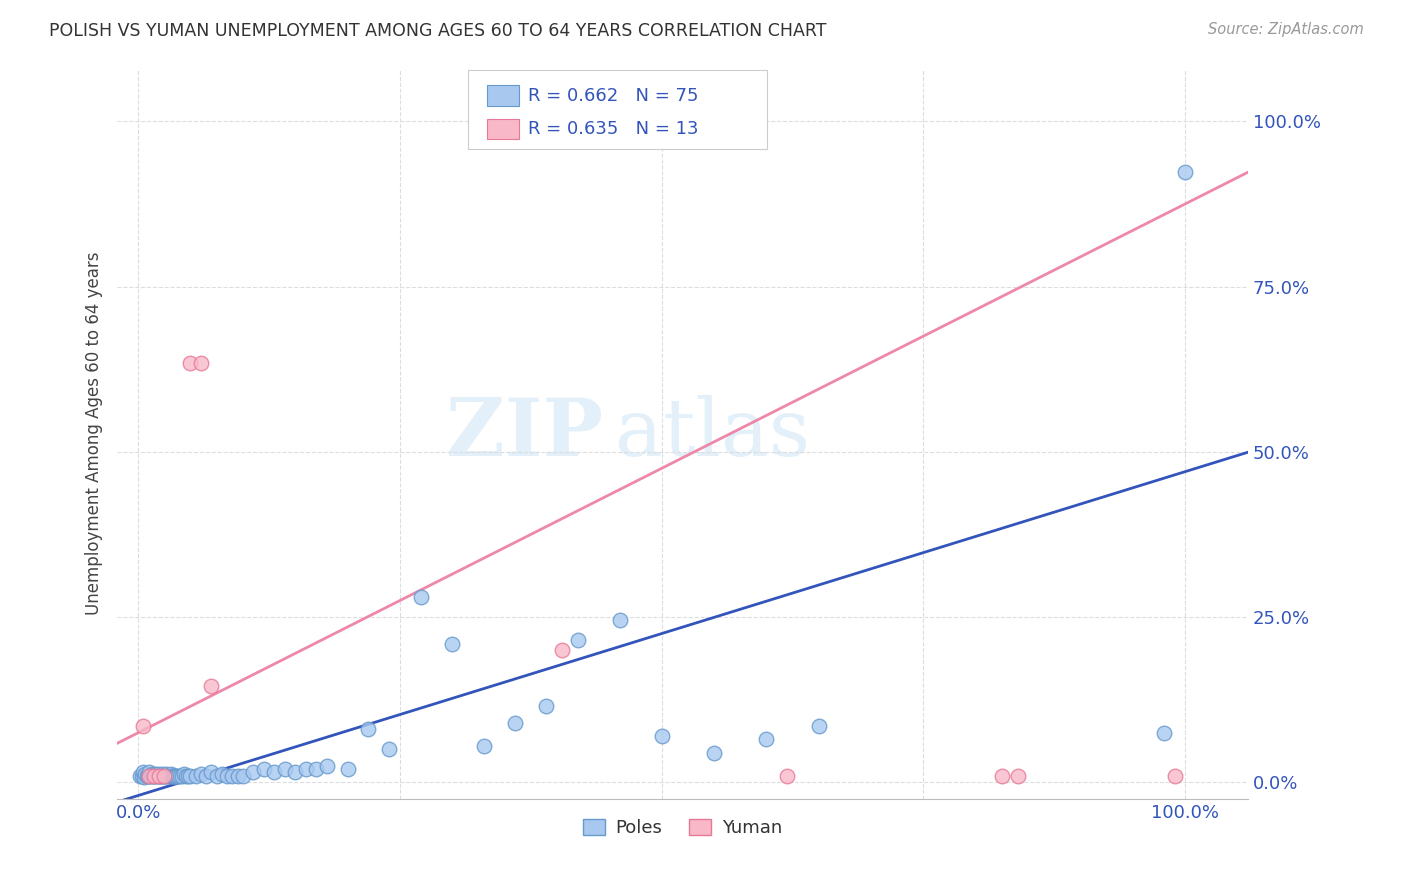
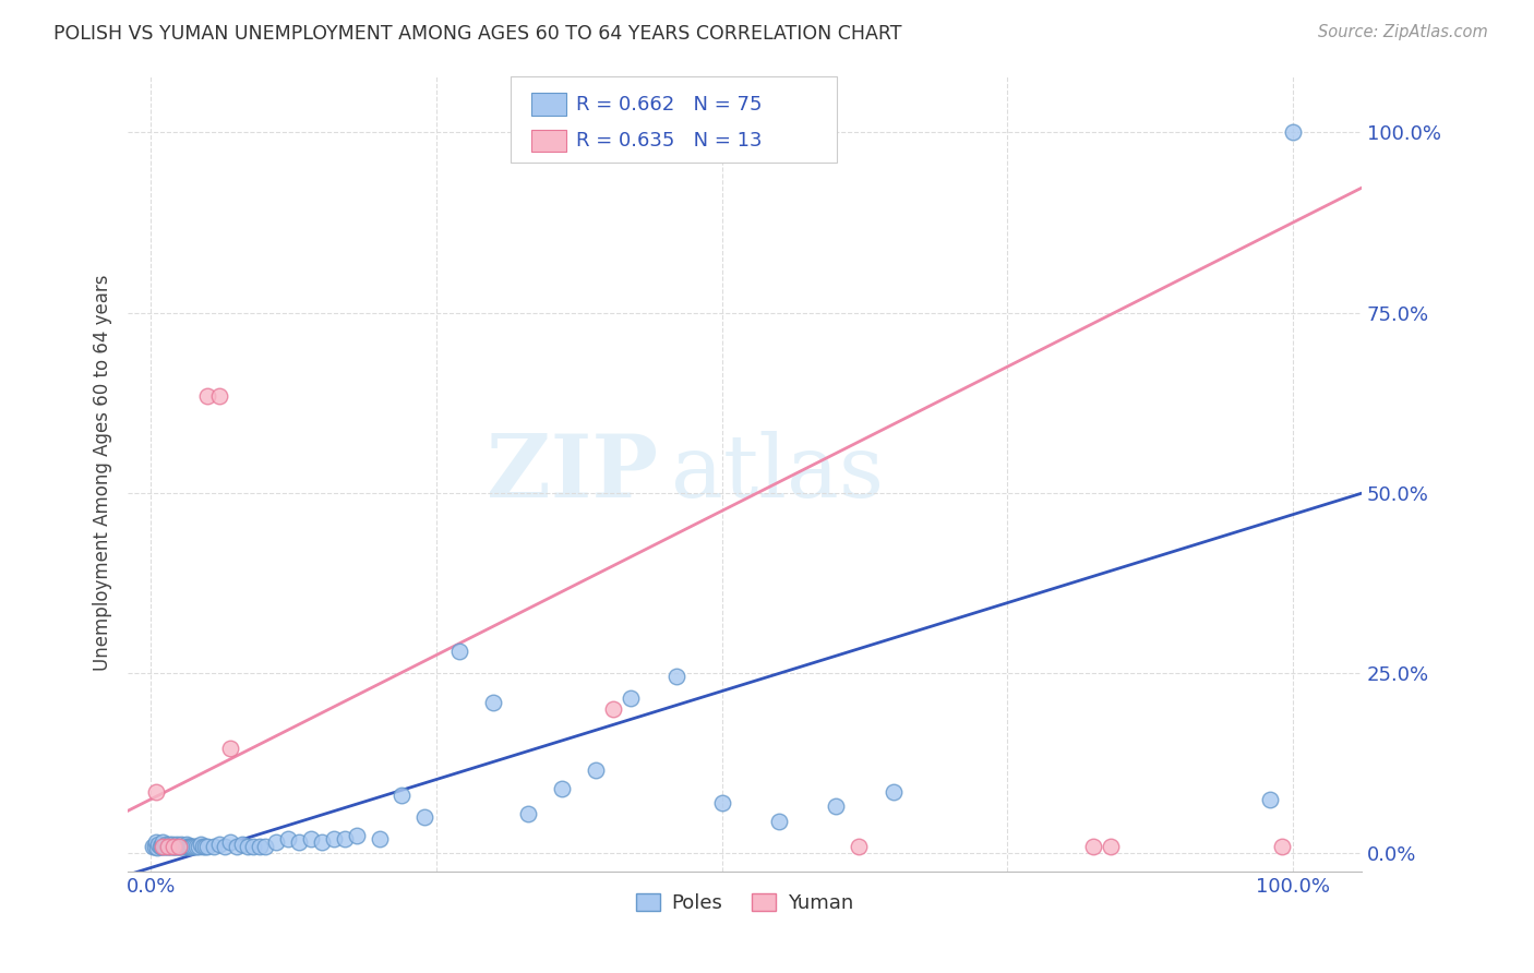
Poles/100.0%: 92.4% -> 100.0%
